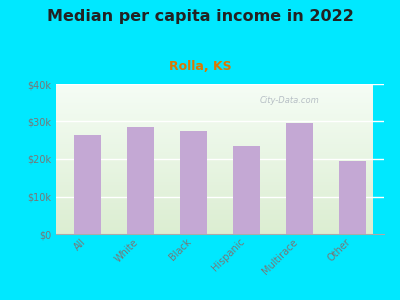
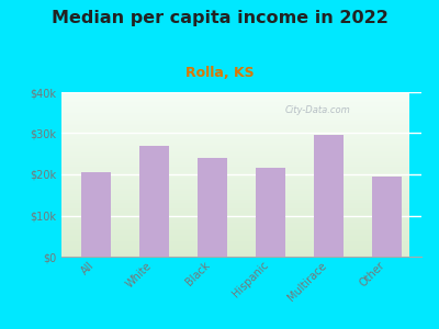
All: $26.5k -> $20.5k
White: $28.5k -> $27.0k
Black: $27.5k -> $24.0k
Hispanic: $23.5k -> $21.5k
